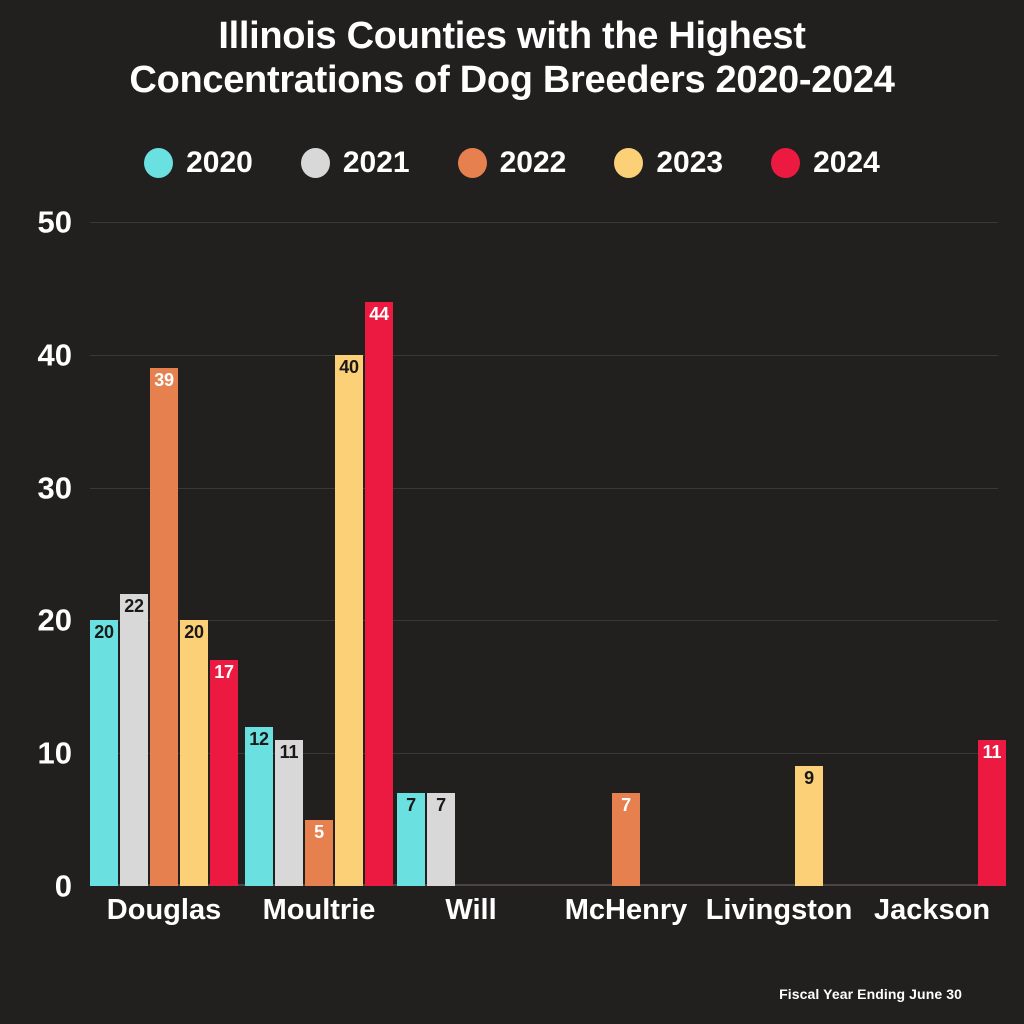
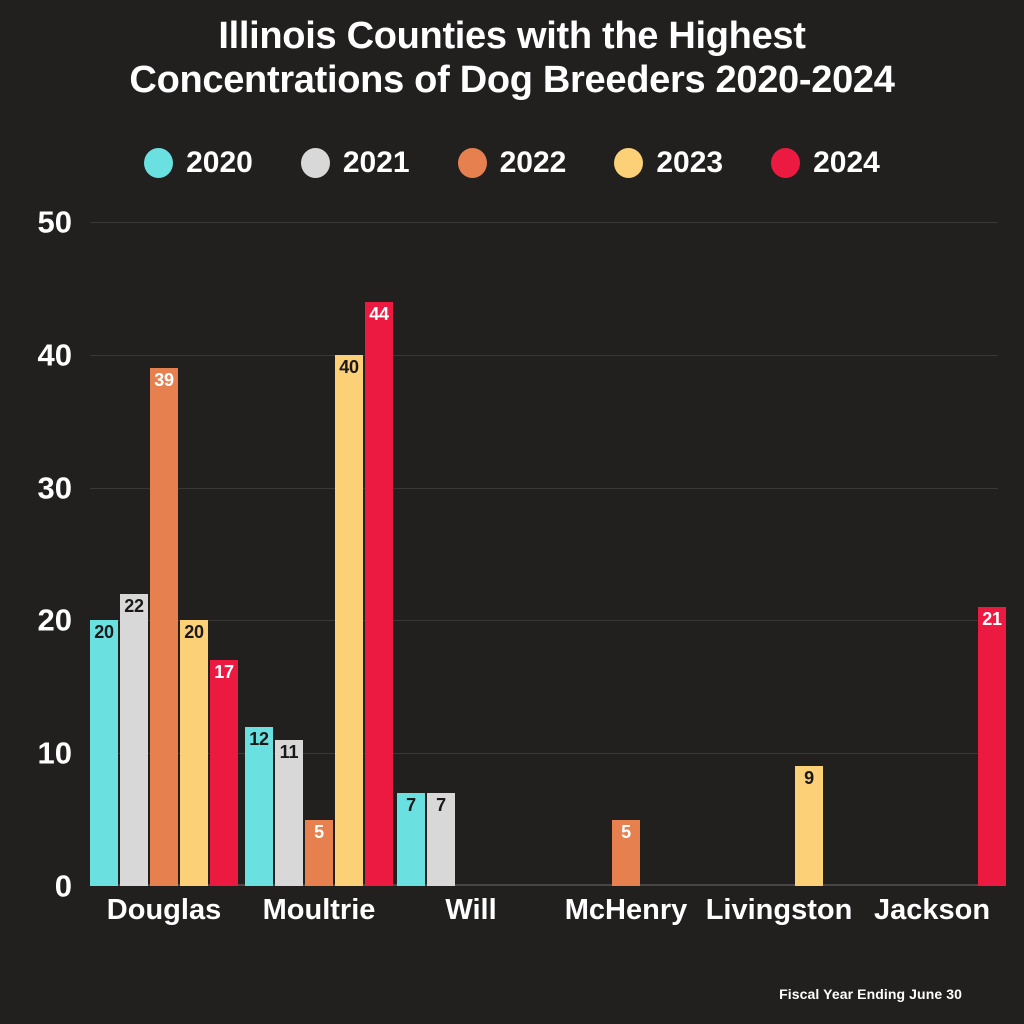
2022/McHenry: 7 -> 5
2024/Jackson: 11 -> 21
